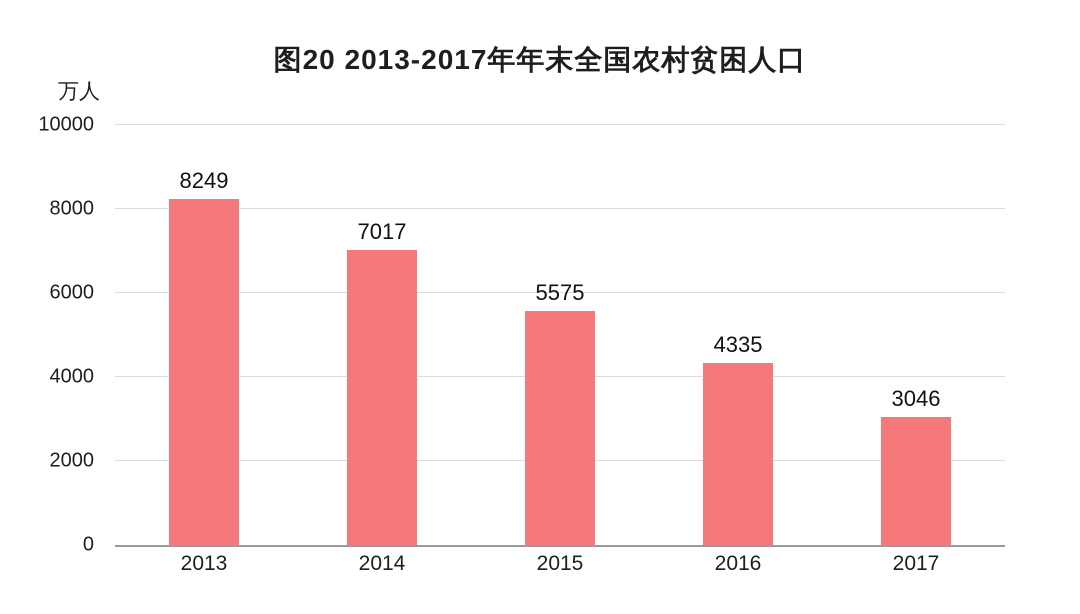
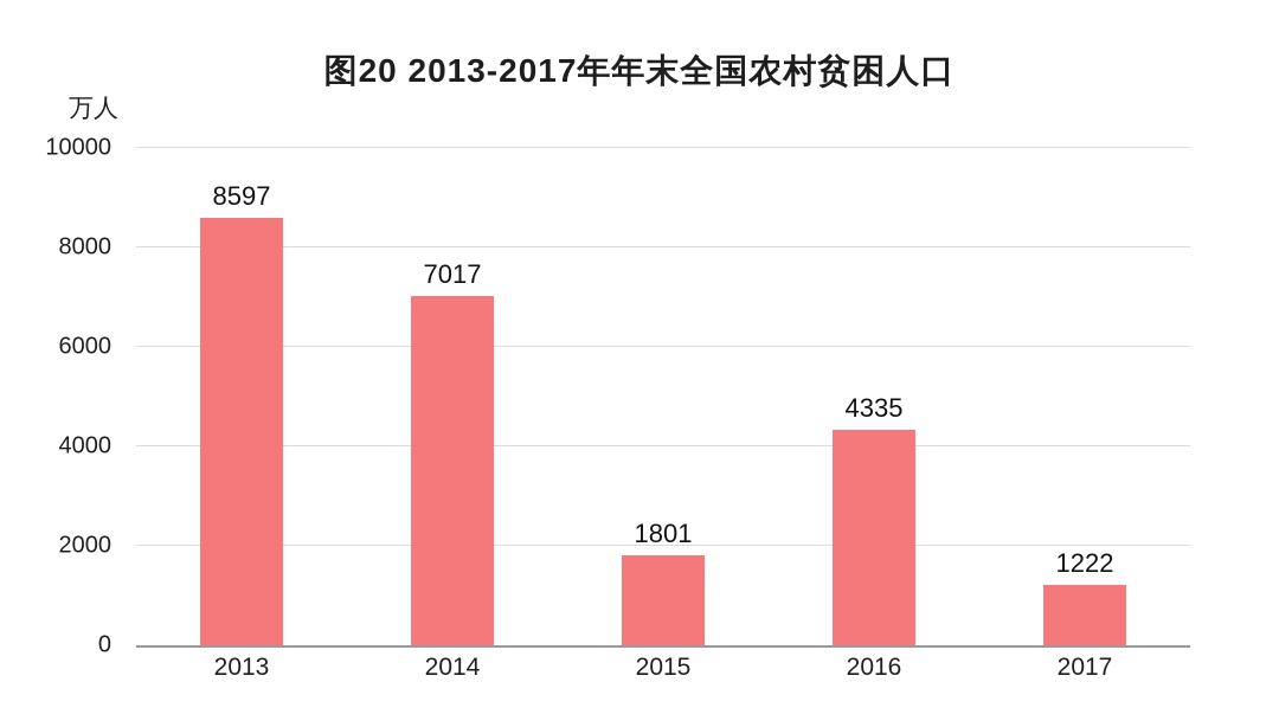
2013: 8249 -> 8597
2015: 5575 -> 1801
2017: 3046 -> 1222
